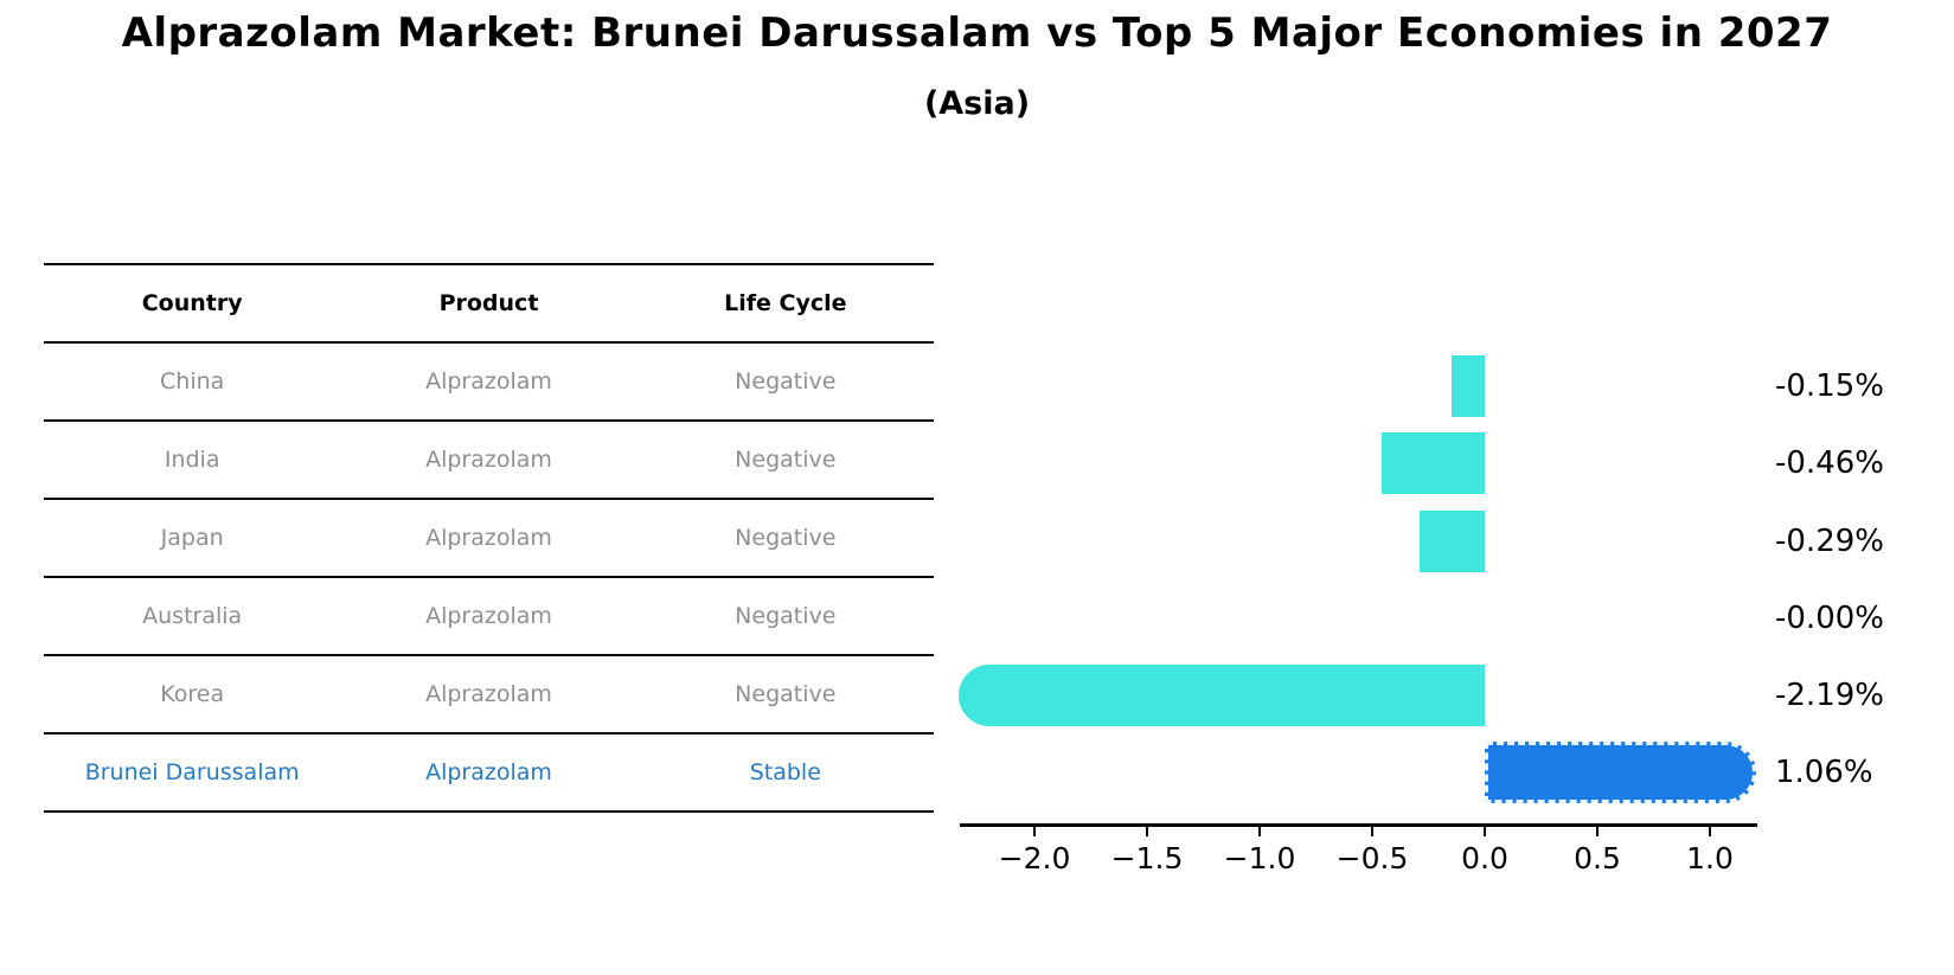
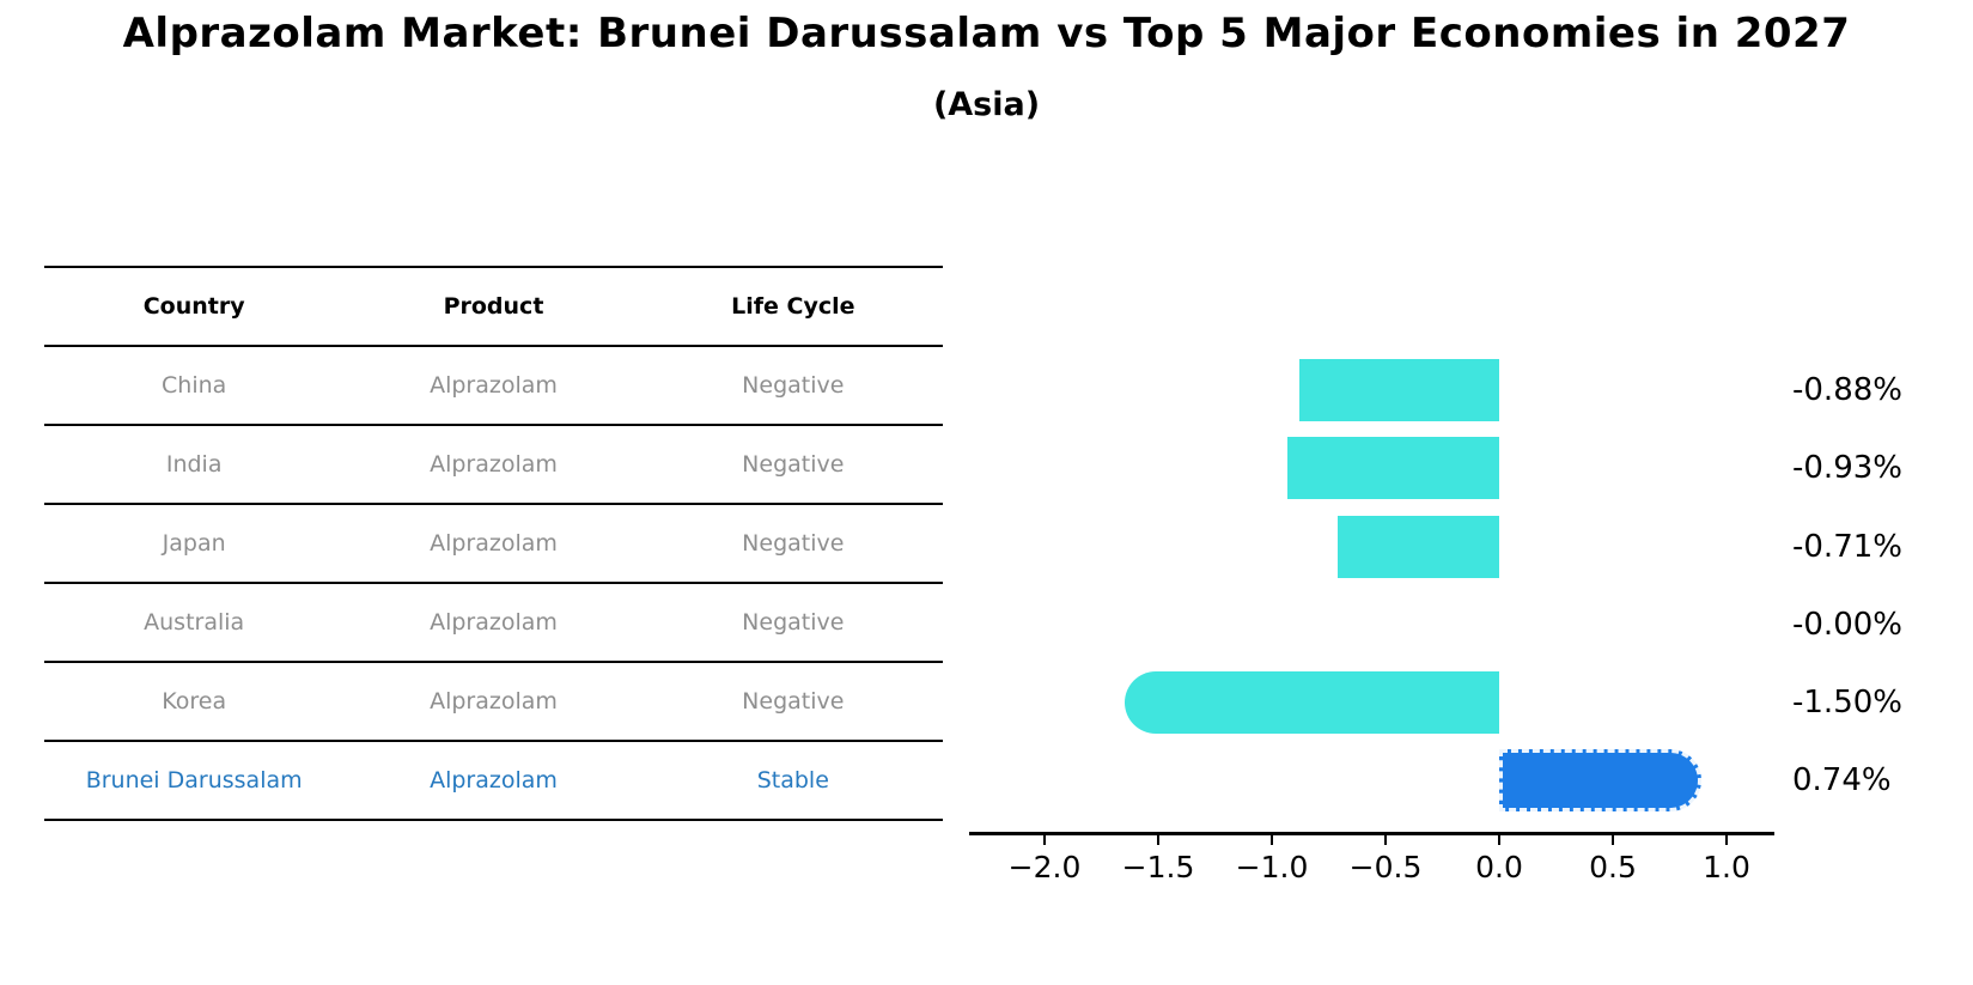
China: -0.15% -> -0.88%
India: -0.46% -> -0.93%
Japan: -0.29% -> -0.71%
Korea: -2.19% -> -1.50%
Brunei Darussalam: 1.06% -> 0.74%
